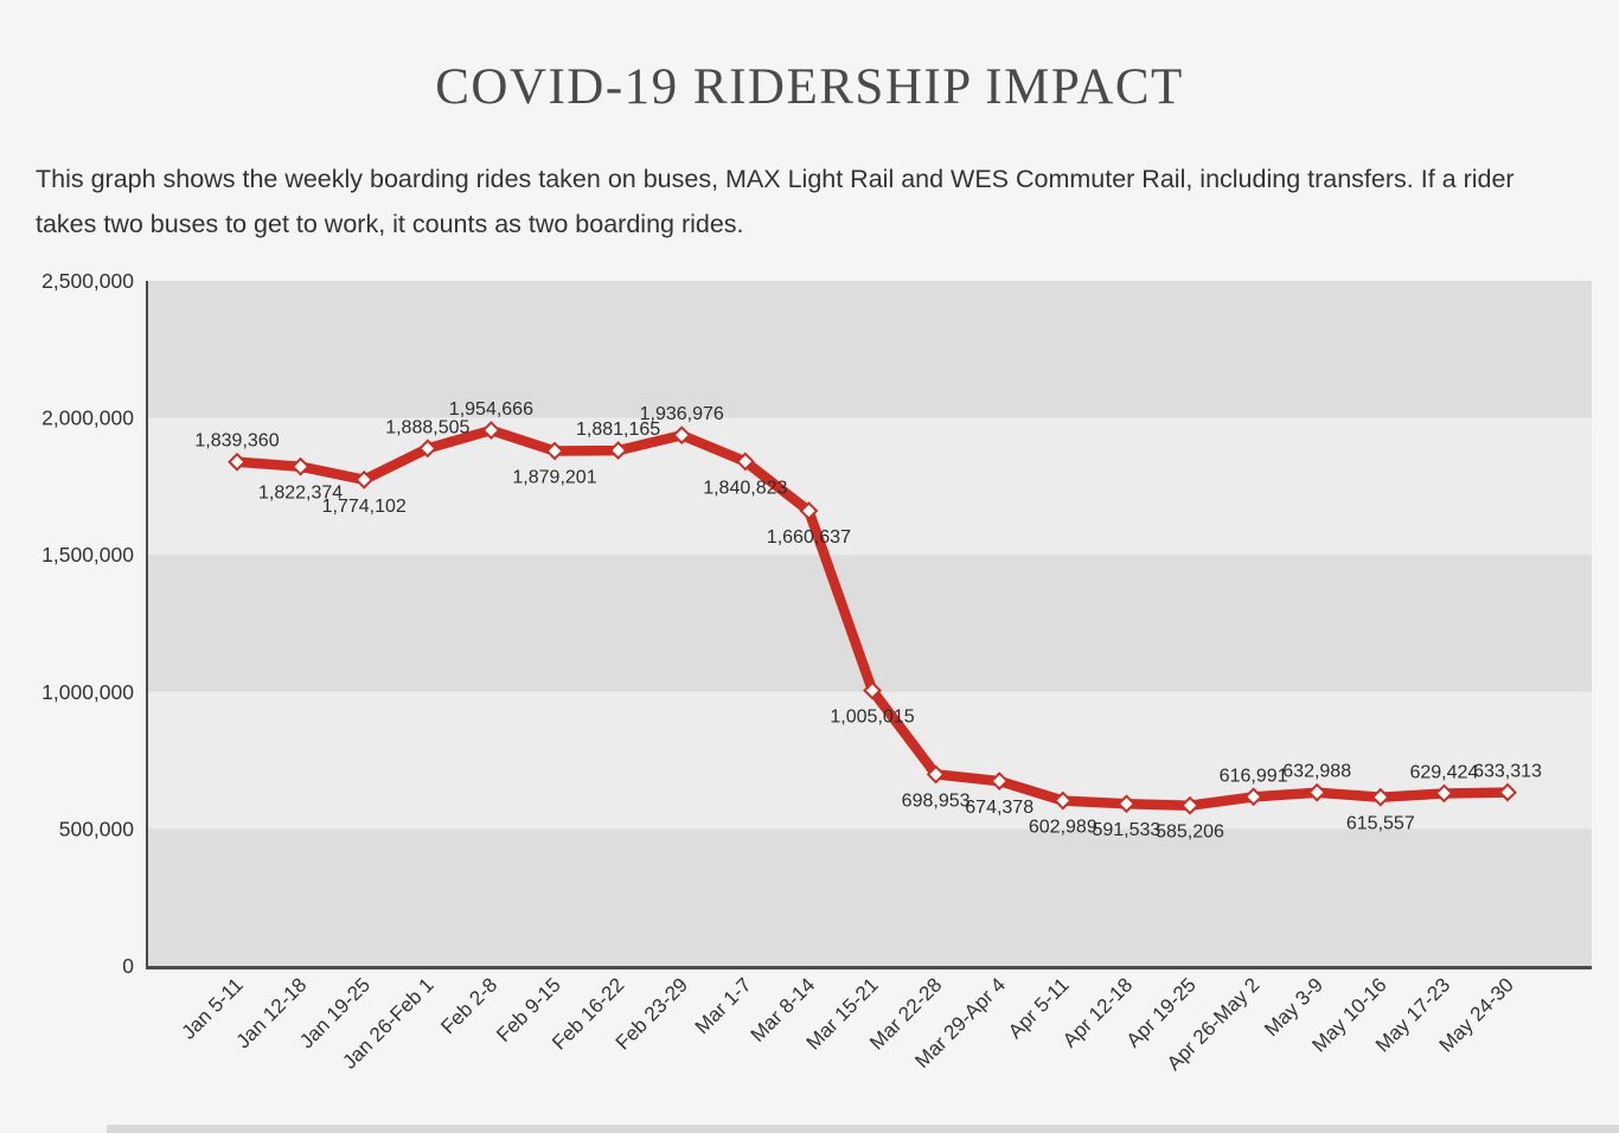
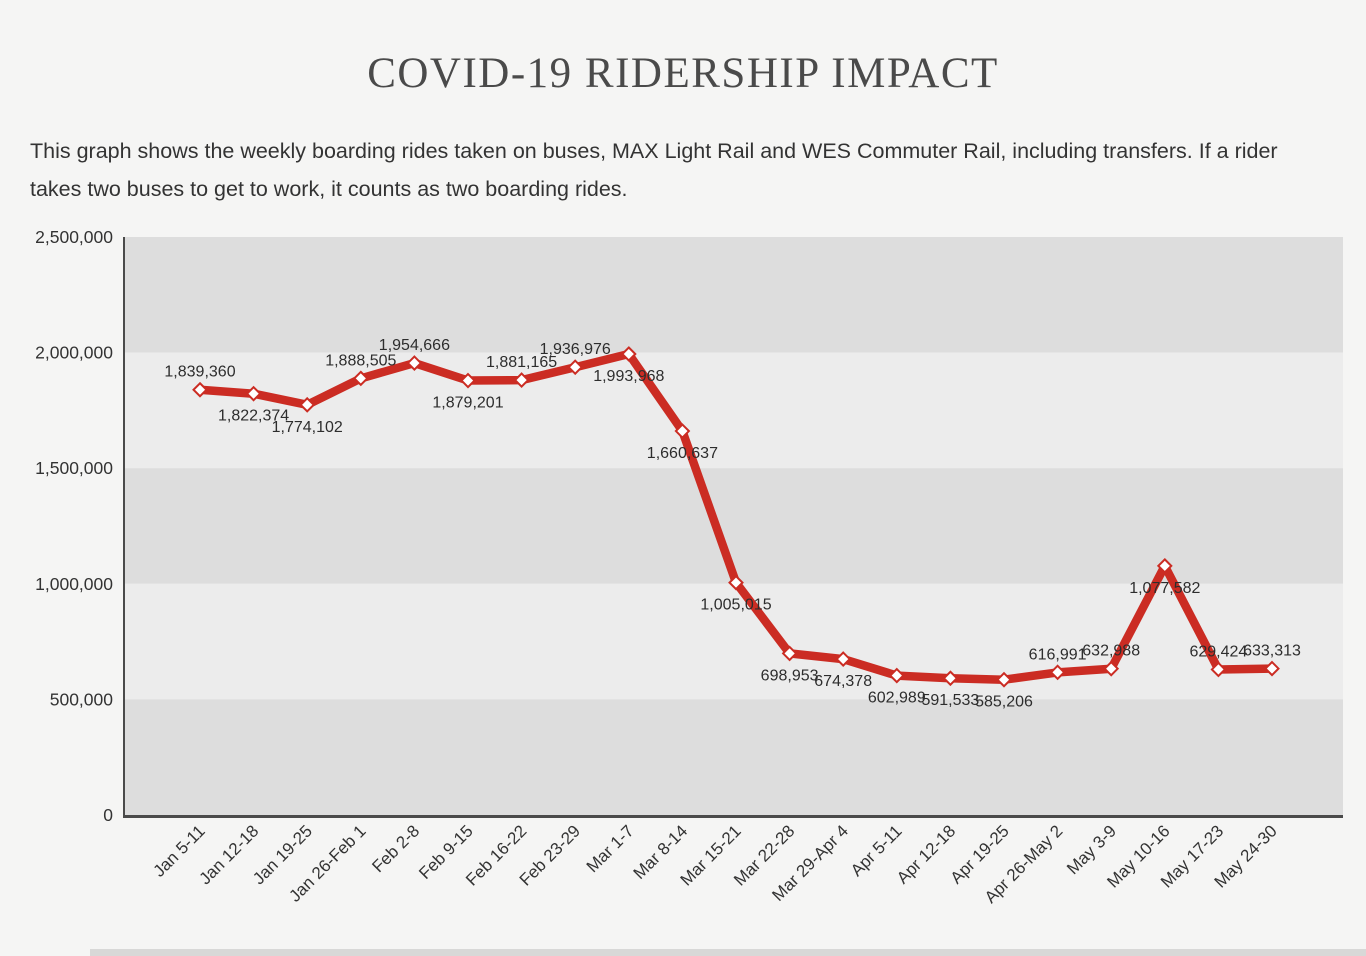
Mar 1-7: 1,840,823 -> 1,993,968
May 10-16: 615,557 -> 1,077,582
